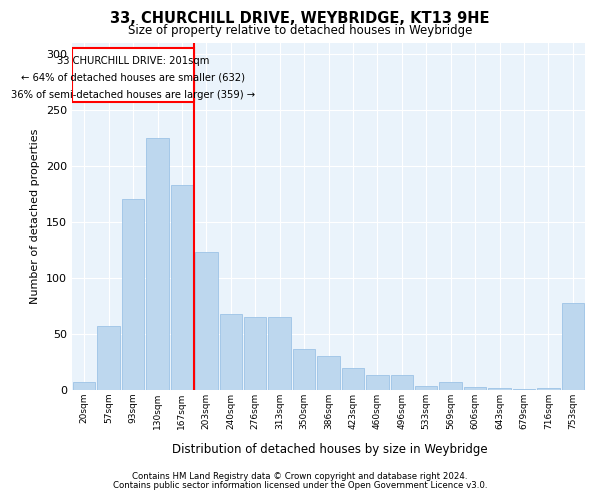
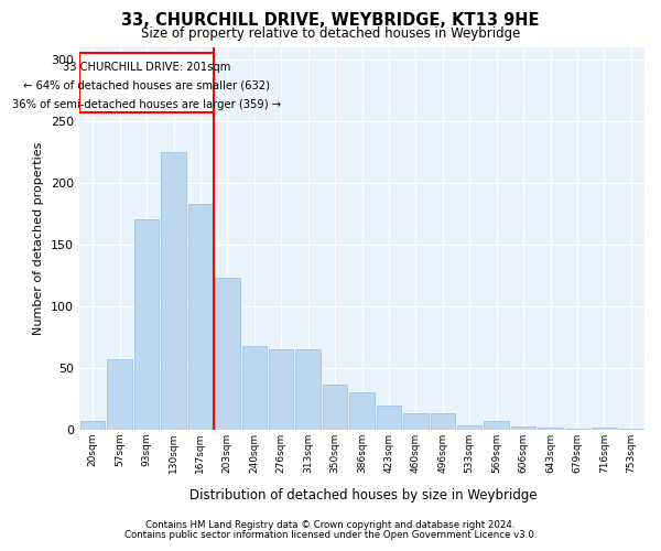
753sqm: 78 -> 1
